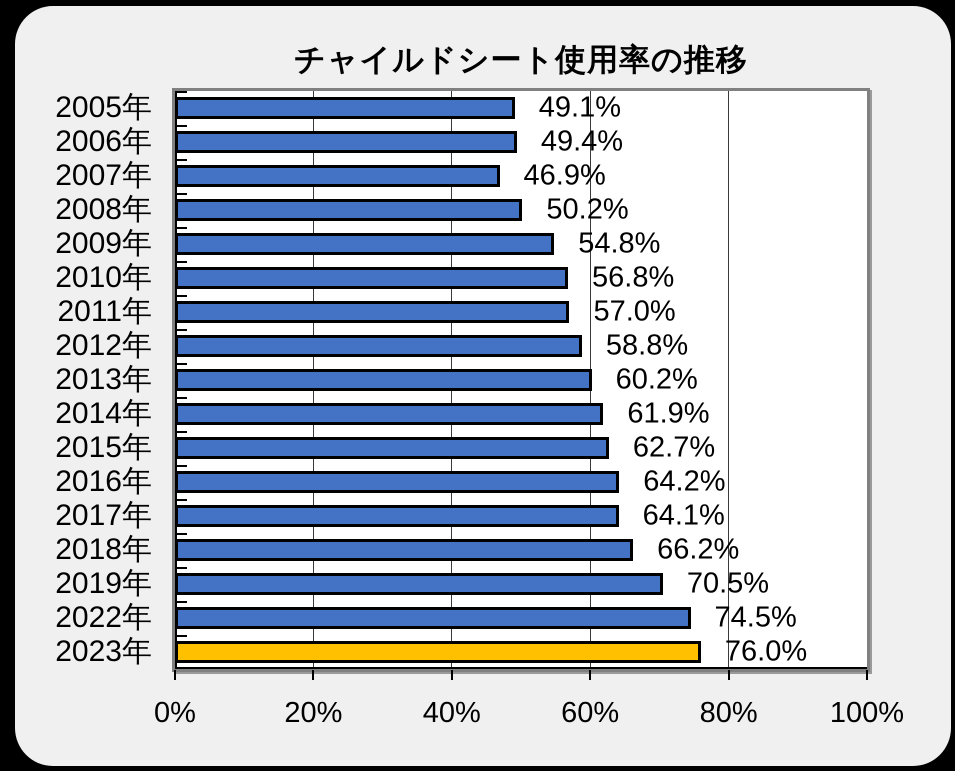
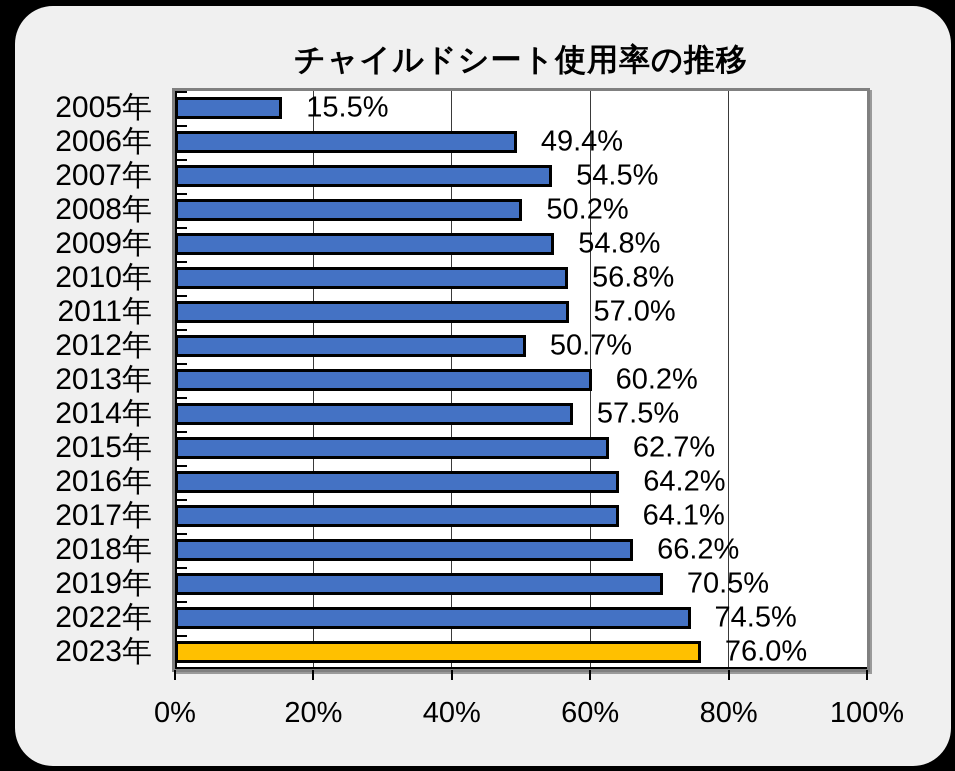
2005年: 49.1% -> 15.5%
2007年: 46.9% -> 54.5%
2012年: 58.8% -> 50.7%
2014年: 61.9% -> 57.5%
